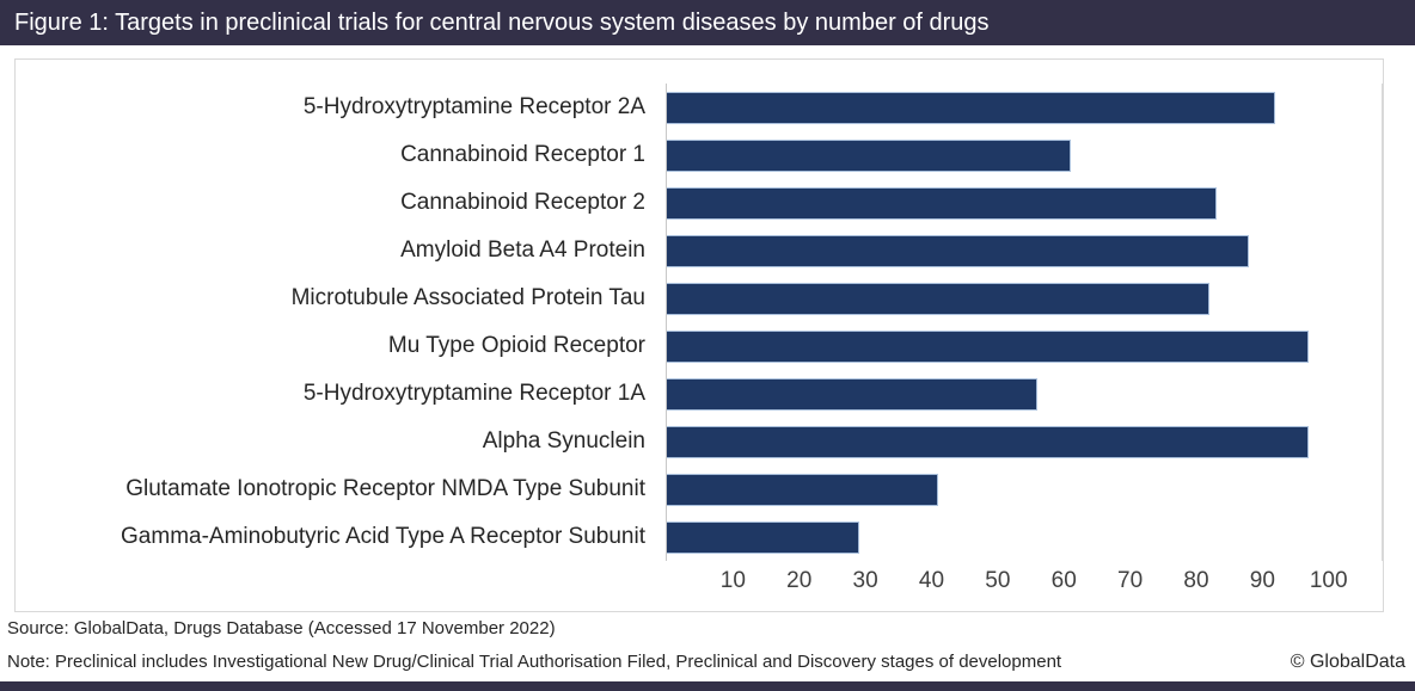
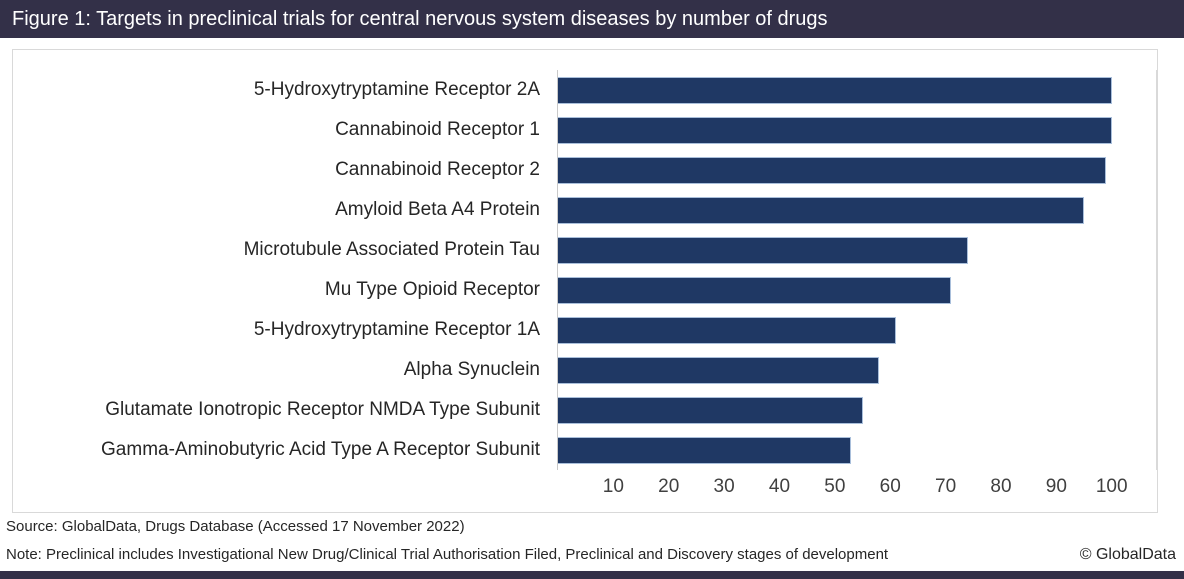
5-Hydroxytryptamine Receptor 2A: 92 -> 100
Cannabinoid Receptor 1: 61 -> 100
Cannabinoid Receptor 2: 83 -> 99
Amyloid Beta A4 Protein: 88 -> 95
Microtubule Associated Protein Tau: 82 -> 74
Mu Type Opioid Receptor: 97 -> 71
5-Hydroxytryptamine Receptor 1A: 56 -> 61
Alpha Synuclein: 97 -> 58
Glutamate Ionotropic Receptor NMDA Type Subunit: 41 -> 55
Gamma-Aminobutyric Acid Type A Receptor Subunit: 29 -> 53
